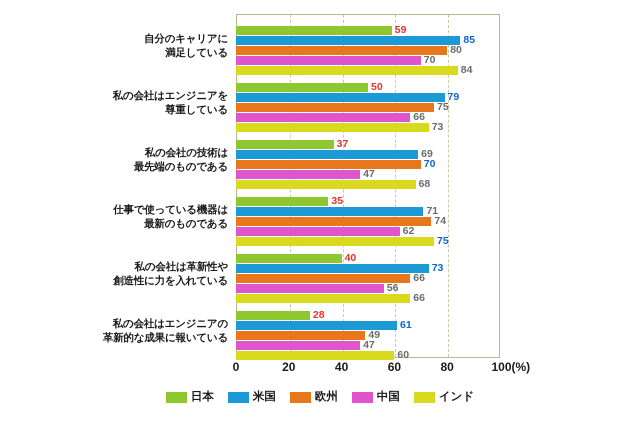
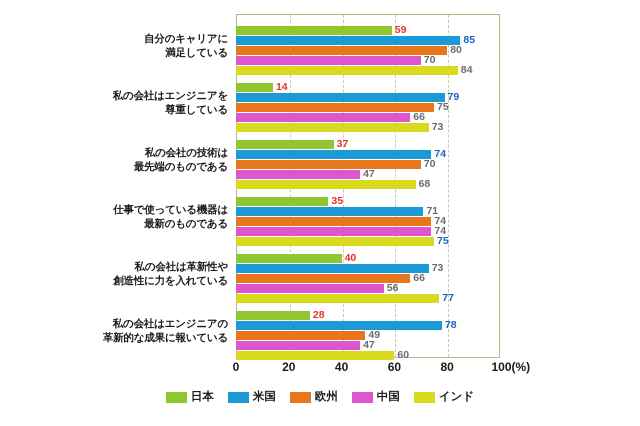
日本/私の会社はエンジニアを 尊重している: 50 -> 14
米国/私の会社の技術は 最先端のものである: 69 -> 74
中国/仕事で使っている機器は 最新のものである: 62 -> 74
インド/私の会社は革新性や 創造性に力を入れている: 66 -> 77
米国/私の会社はエンジニアの 革新的な成果に報いている: 61 -> 78
